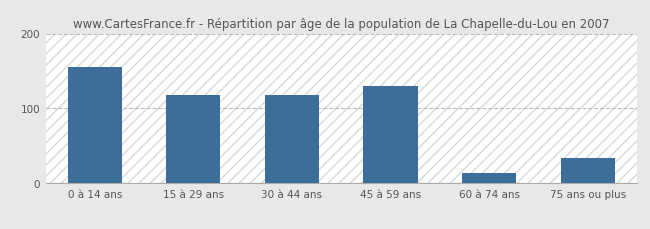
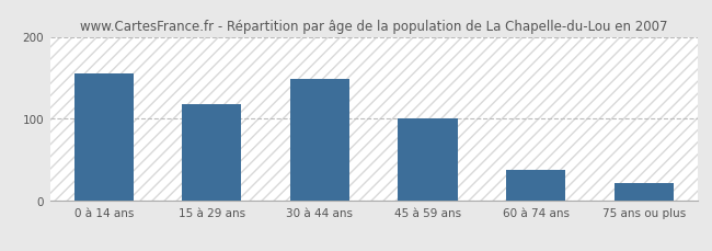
30 à 44 ans: 118 -> 148
45 à 59 ans: 130 -> 100
60 à 74 ans: 14 -> 37
75 ans ou plus: 34 -> 22
